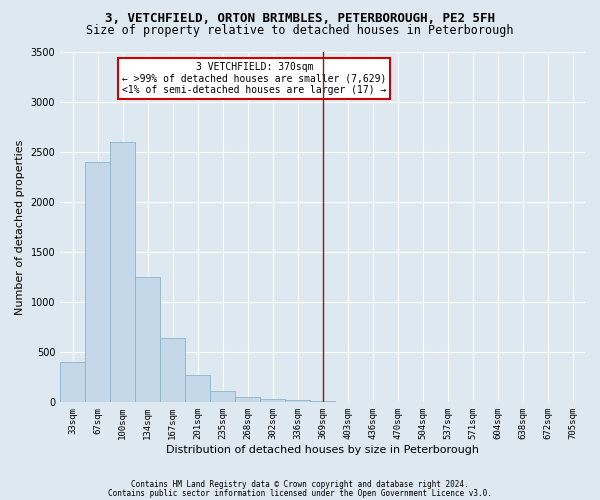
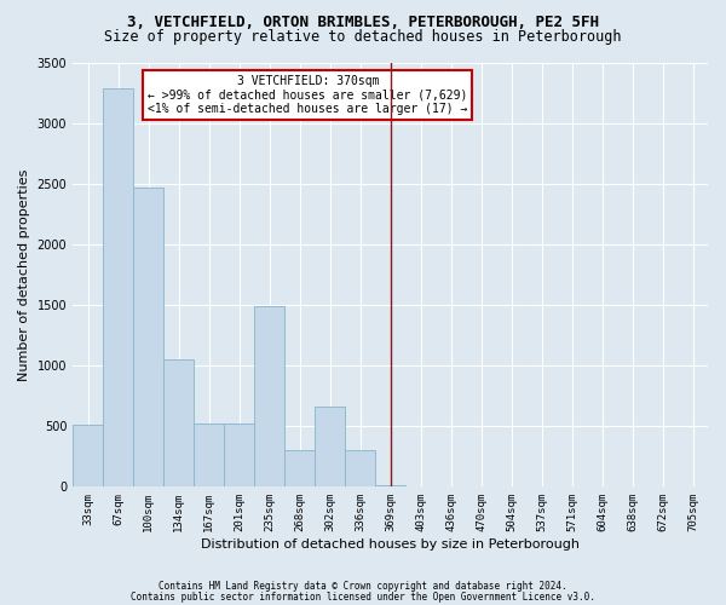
33sqm: 400 -> 510
67sqm: 2400 -> 3290
100sqm: 2600 -> 2470
134sqm: 1250 -> 1050
167sqm: 640 -> 520
201sqm: 270 -> 520
235sqm: 110 -> 1490
268sqm: 60 -> 300
302sqm: 40 -> 660
336sqm: 20 -> 300
